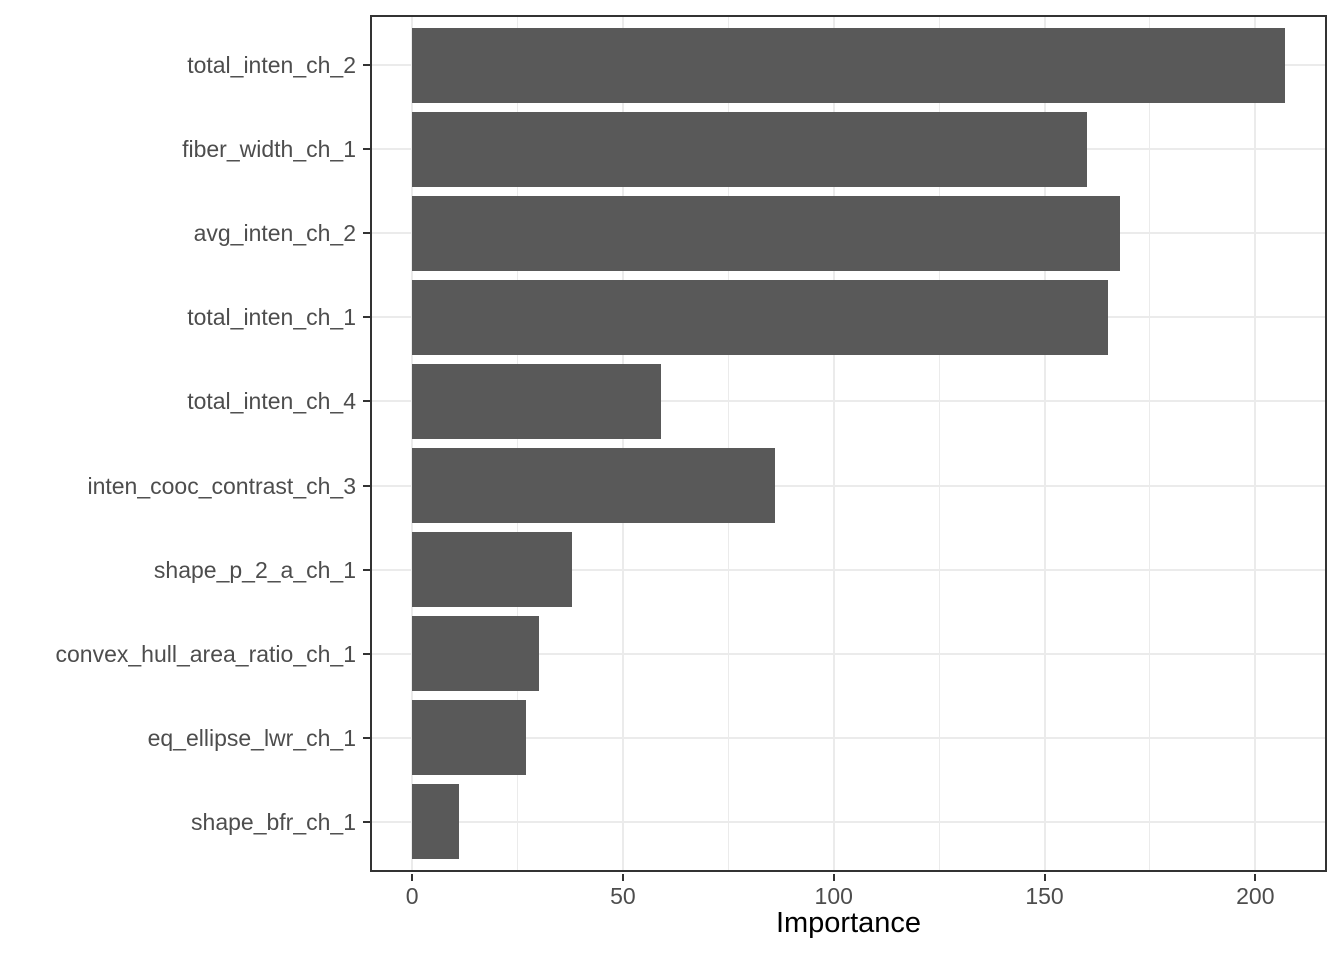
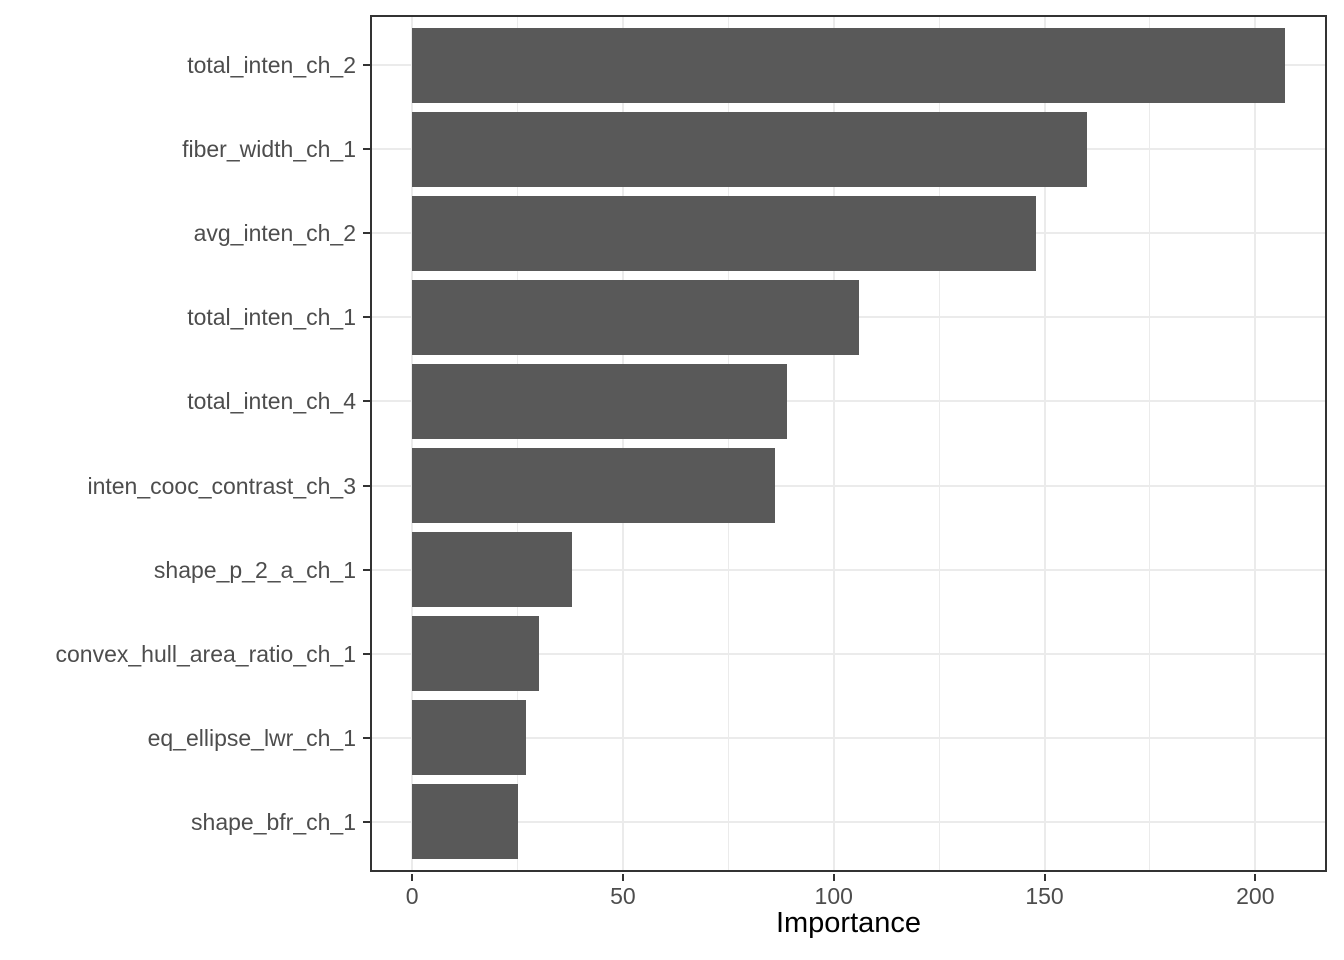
avg_inten_ch_2: 168 -> 148
total_inten_ch_1: 165 -> 106
total_inten_ch_4: 59 -> 89
shape_bfr_ch_1: 11 -> 25
